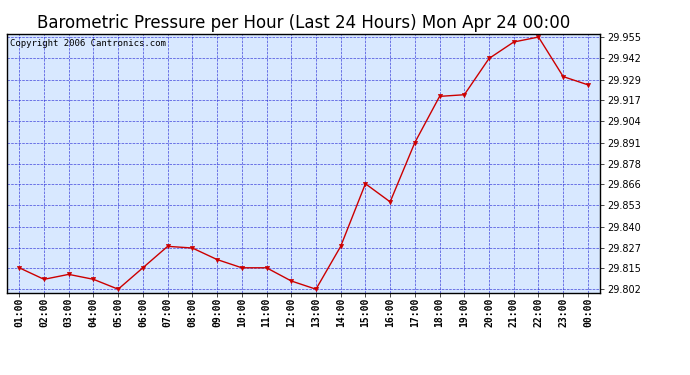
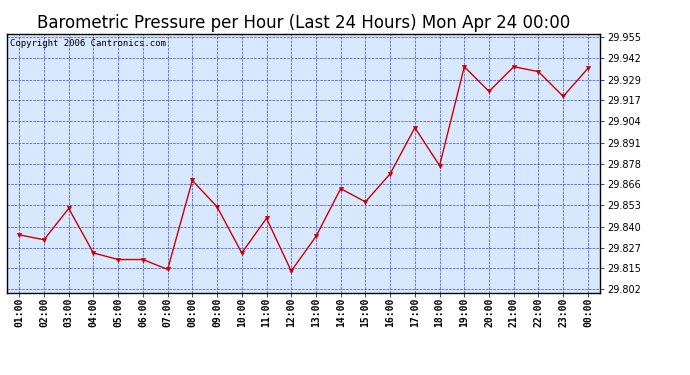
01:00: 29.815 -> 29.835
02:00: 29.808 -> 29.832
03:00: 29.811 -> 29.851
04:00: 29.808 -> 29.824
05:00: 29.802 -> 29.820
06:00: 29.815 -> 29.820
07:00: 29.828 -> 29.814
08:00: 29.827 -> 29.868
09:00: 29.820 -> 29.852
10:00: 29.815 -> 29.824
11:00: 29.815 -> 29.845
12:00: 29.807 -> 29.813
13:00: 29.802 -> 29.834
14:00: 29.828 -> 29.863
15:00: 29.866 -> 29.855
16:00: 29.855 -> 29.872
17:00: 29.891 -> 29.900
18:00: 29.919 -> 29.877
19:00: 29.920 -> 29.937
20:00: 29.942 -> 29.922
21:00: 29.952 -> 29.937
22:00: 29.955 -> 29.934
23:00: 29.931 -> 29.919
00:00: 29.926 -> 29.936
